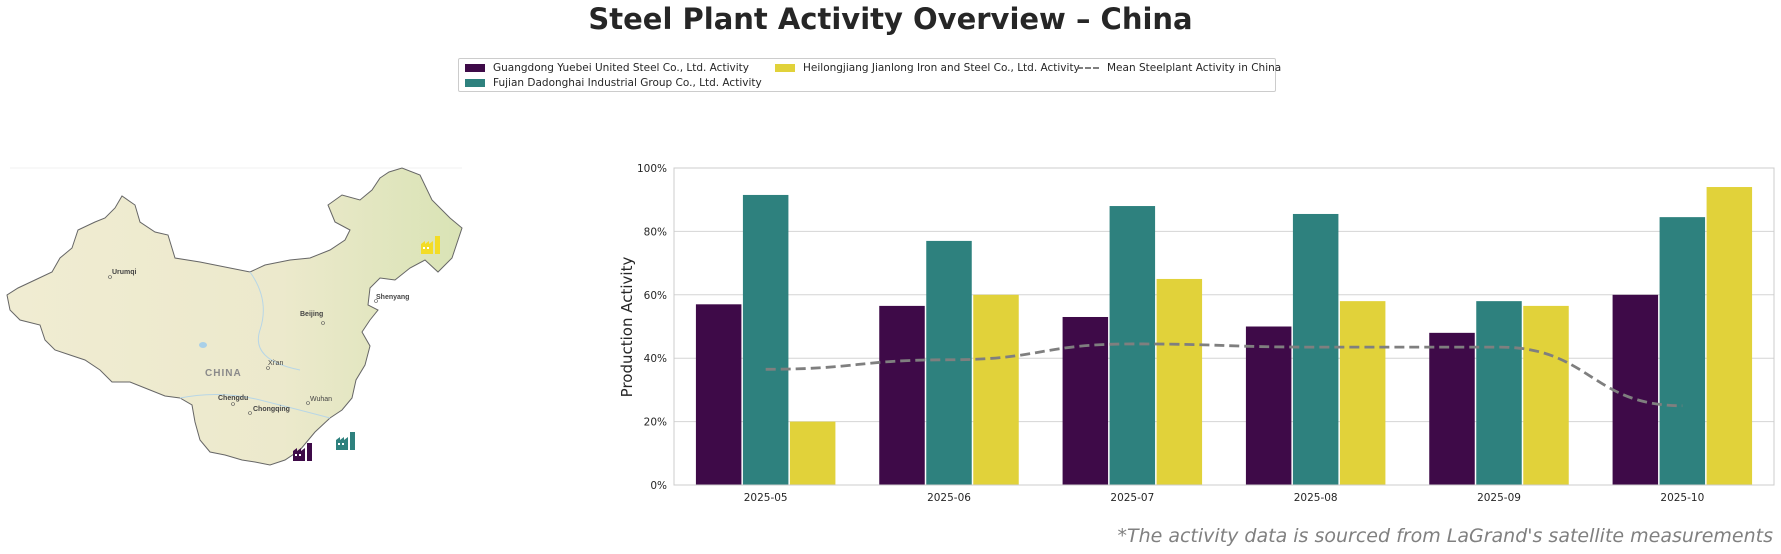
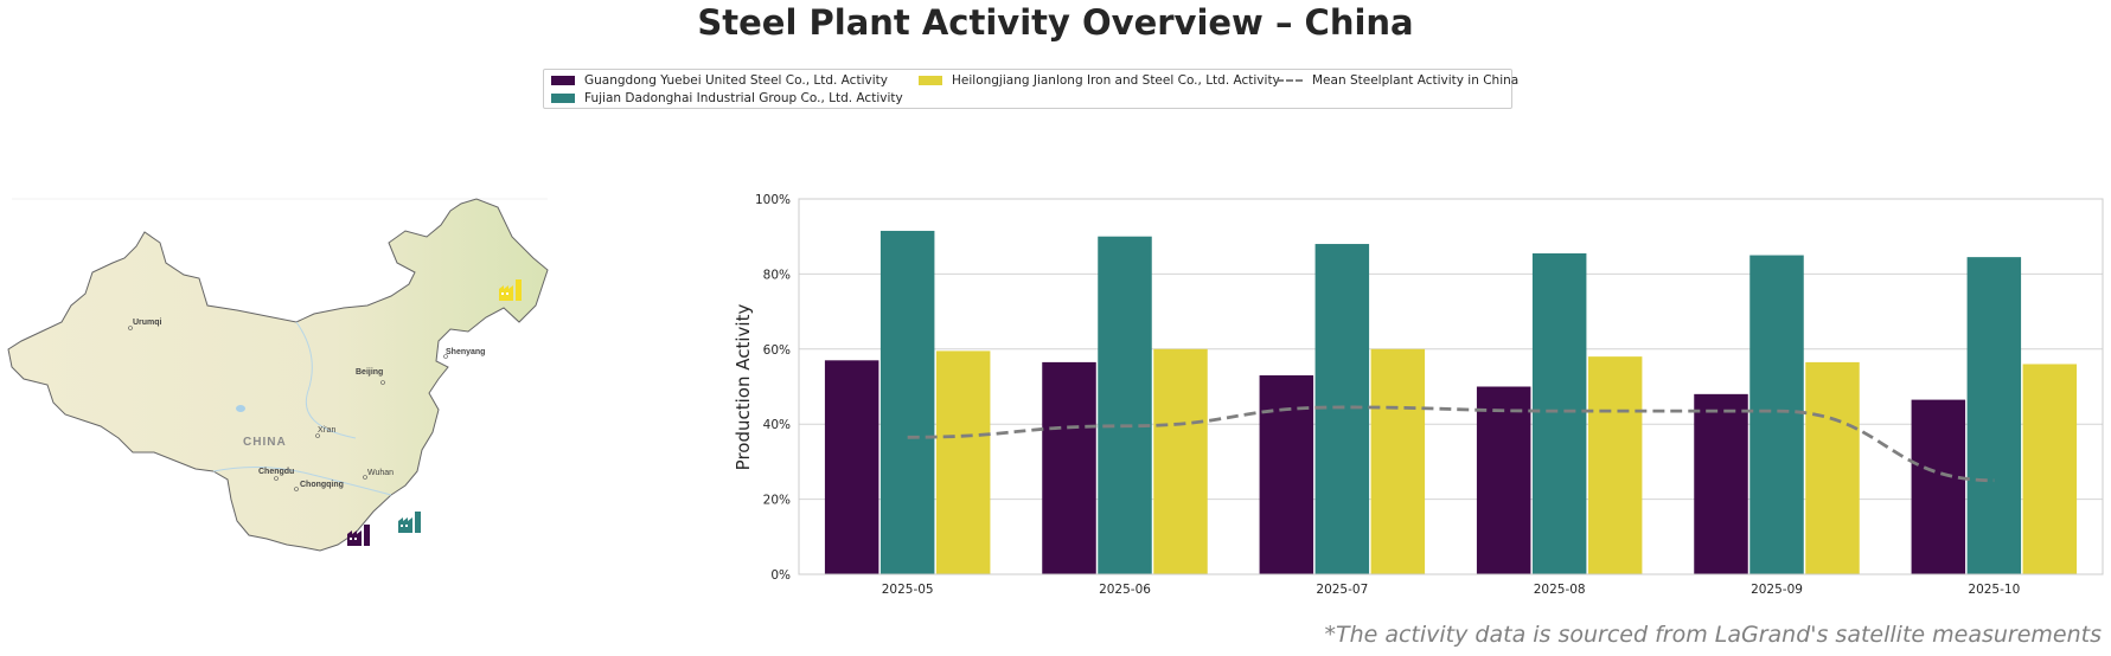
Heilongjiang Jianlong Iron and Steel Co., Ltd. Activity/2025-05: 20% -> 60%
Fujian Dadonghai Industrial Group Co., Ltd. Activity/2025-06: 77% -> 90%
Heilongjiang Jianlong Iron and Steel Co., Ltd. Activity/2025-07: 65% -> 60%
Fujian Dadonghai Industrial Group Co., Ltd. Activity/2025-09: 58% -> 85%
Guangdong Yuebei United Steel Co., Ltd. Activity/2025-10: 60% -> 46%
Heilongjiang Jianlong Iron and Steel Co., Ltd. Activity/2025-10: 94% -> 56%
